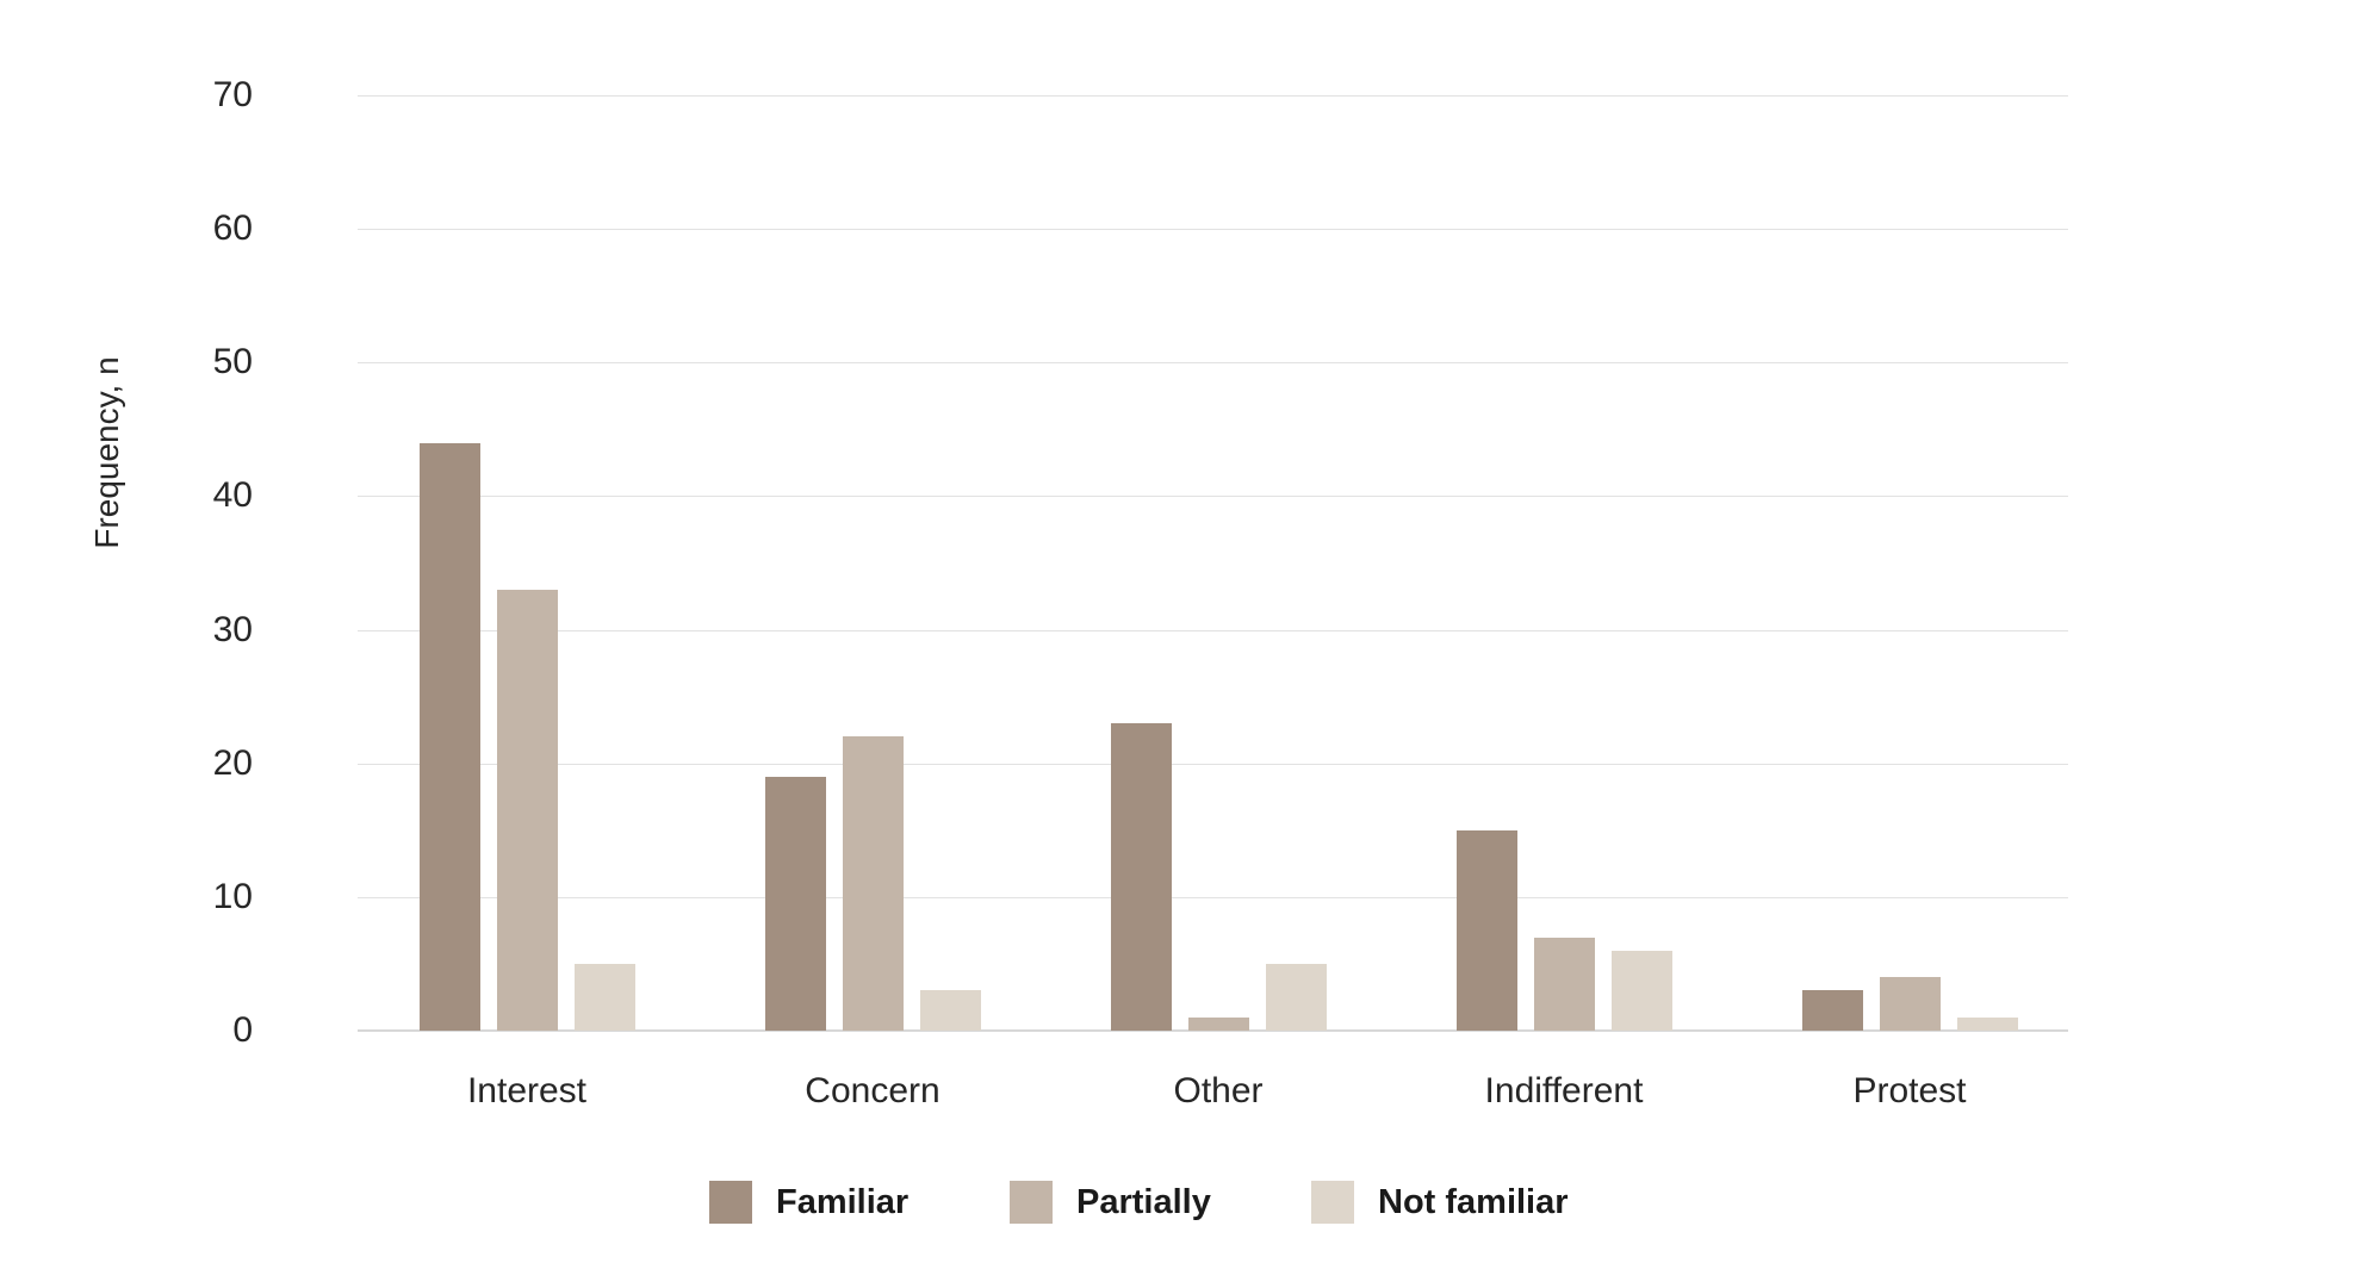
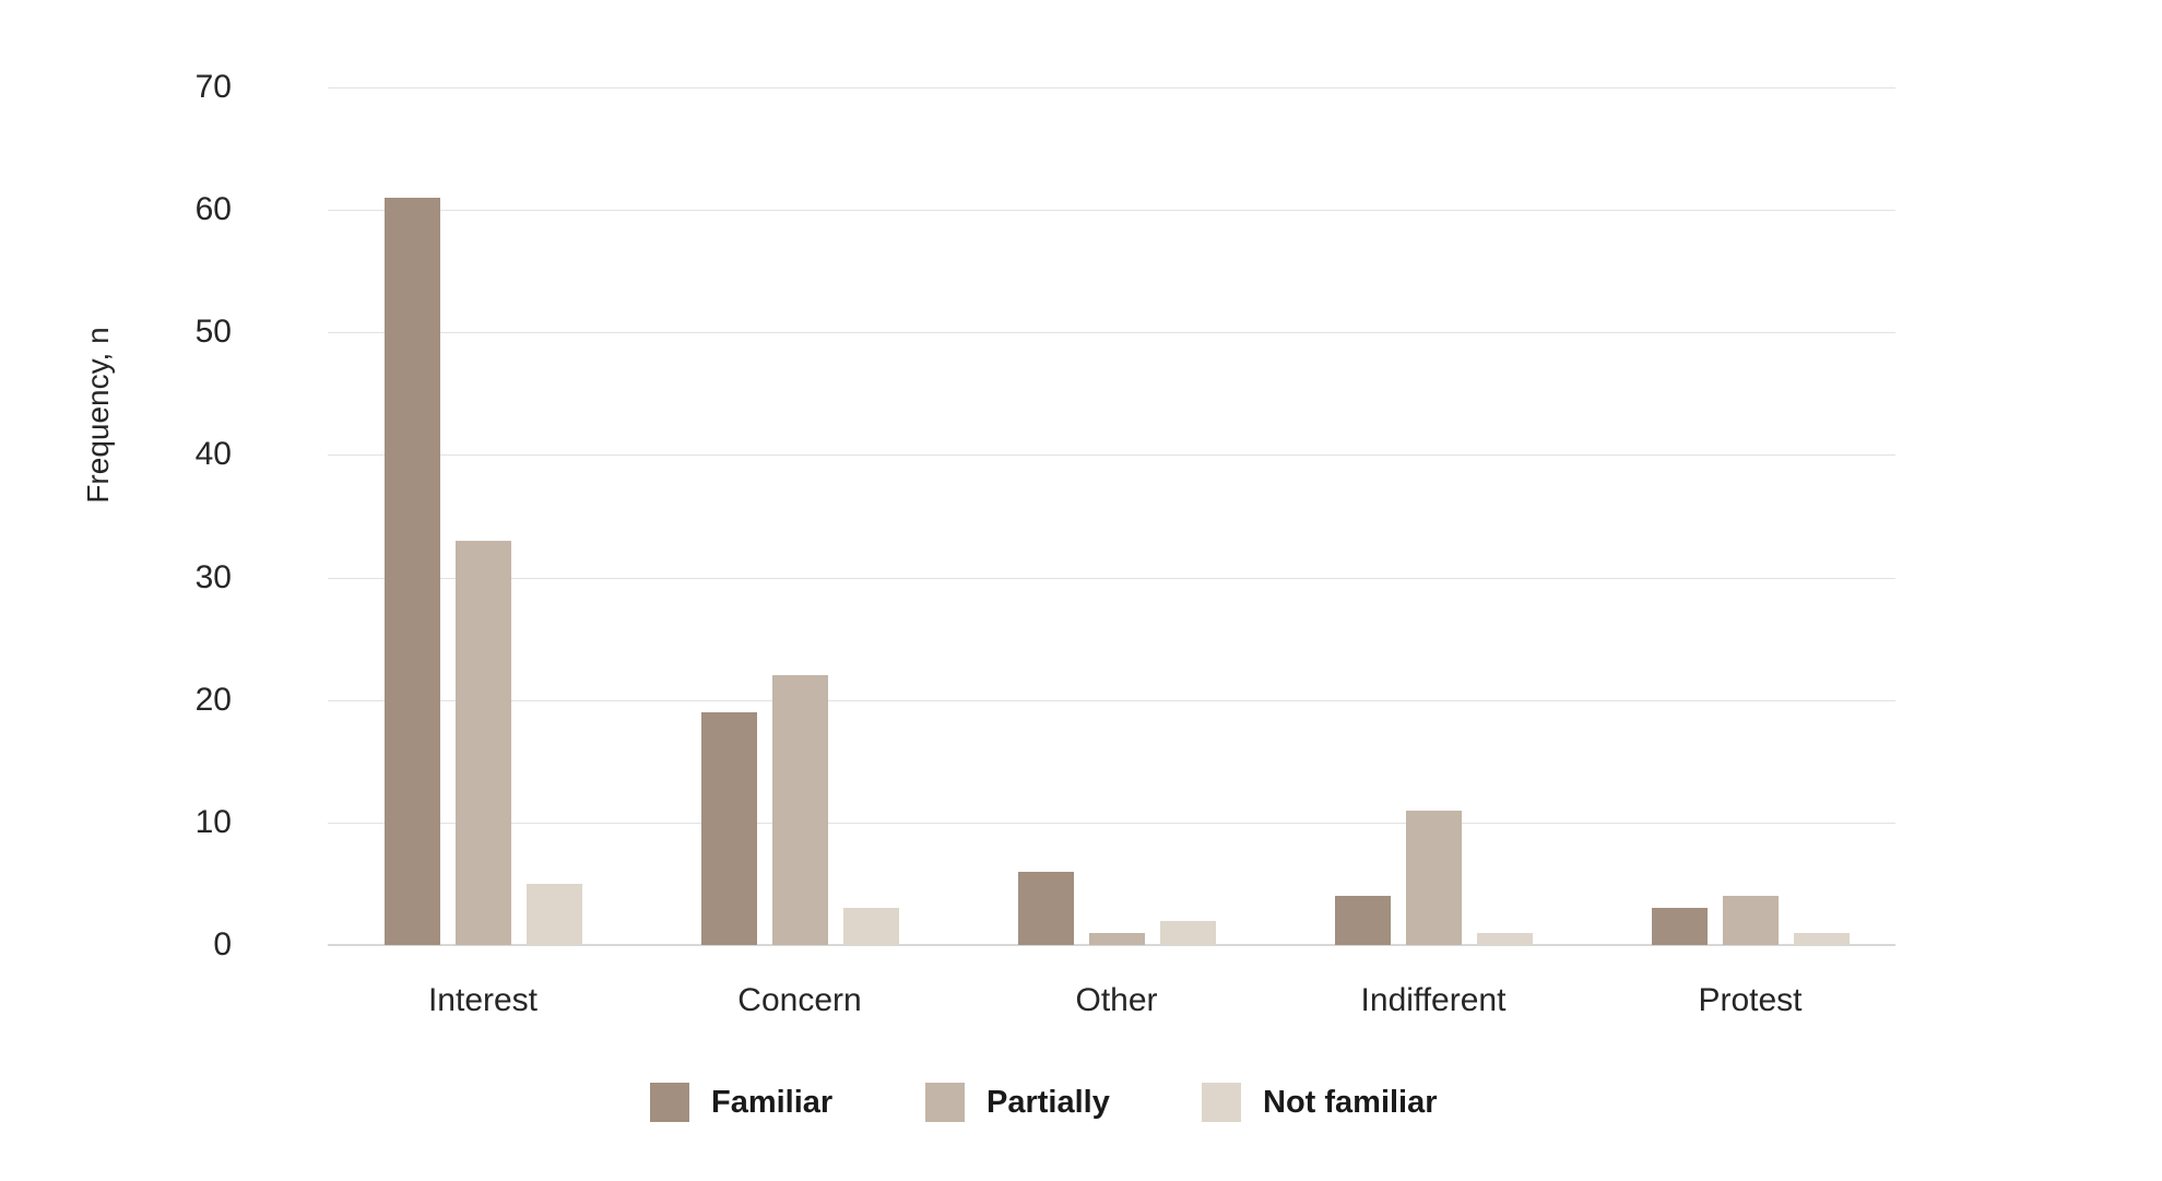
Familiar/Interest: 44 -> 61
Familiar/Other: 23 -> 6
Not familiar/Other: 5 -> 2
Familiar/Indifferent: 15 -> 4
Partially/Indifferent: 7 -> 11
Not familiar/Indifferent: 6 -> 1
